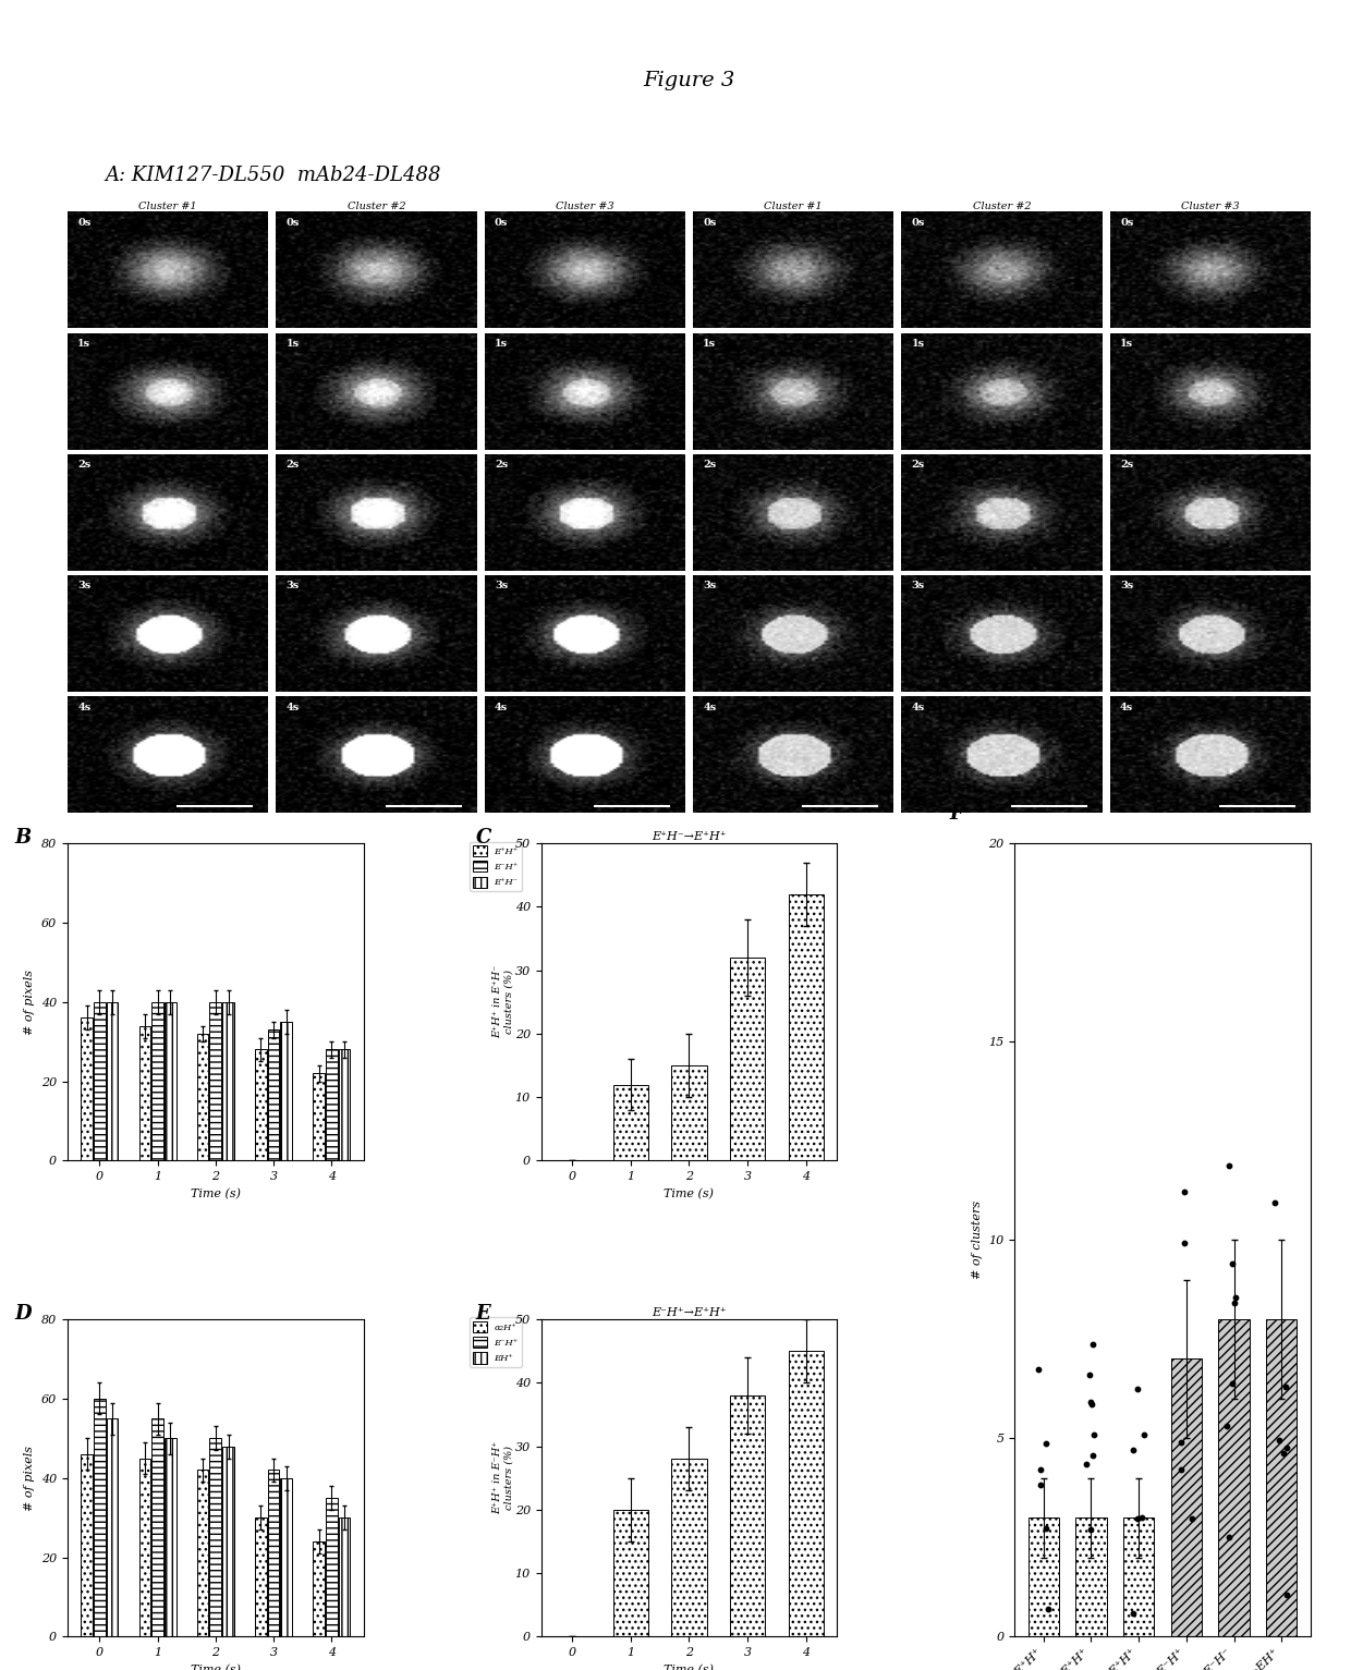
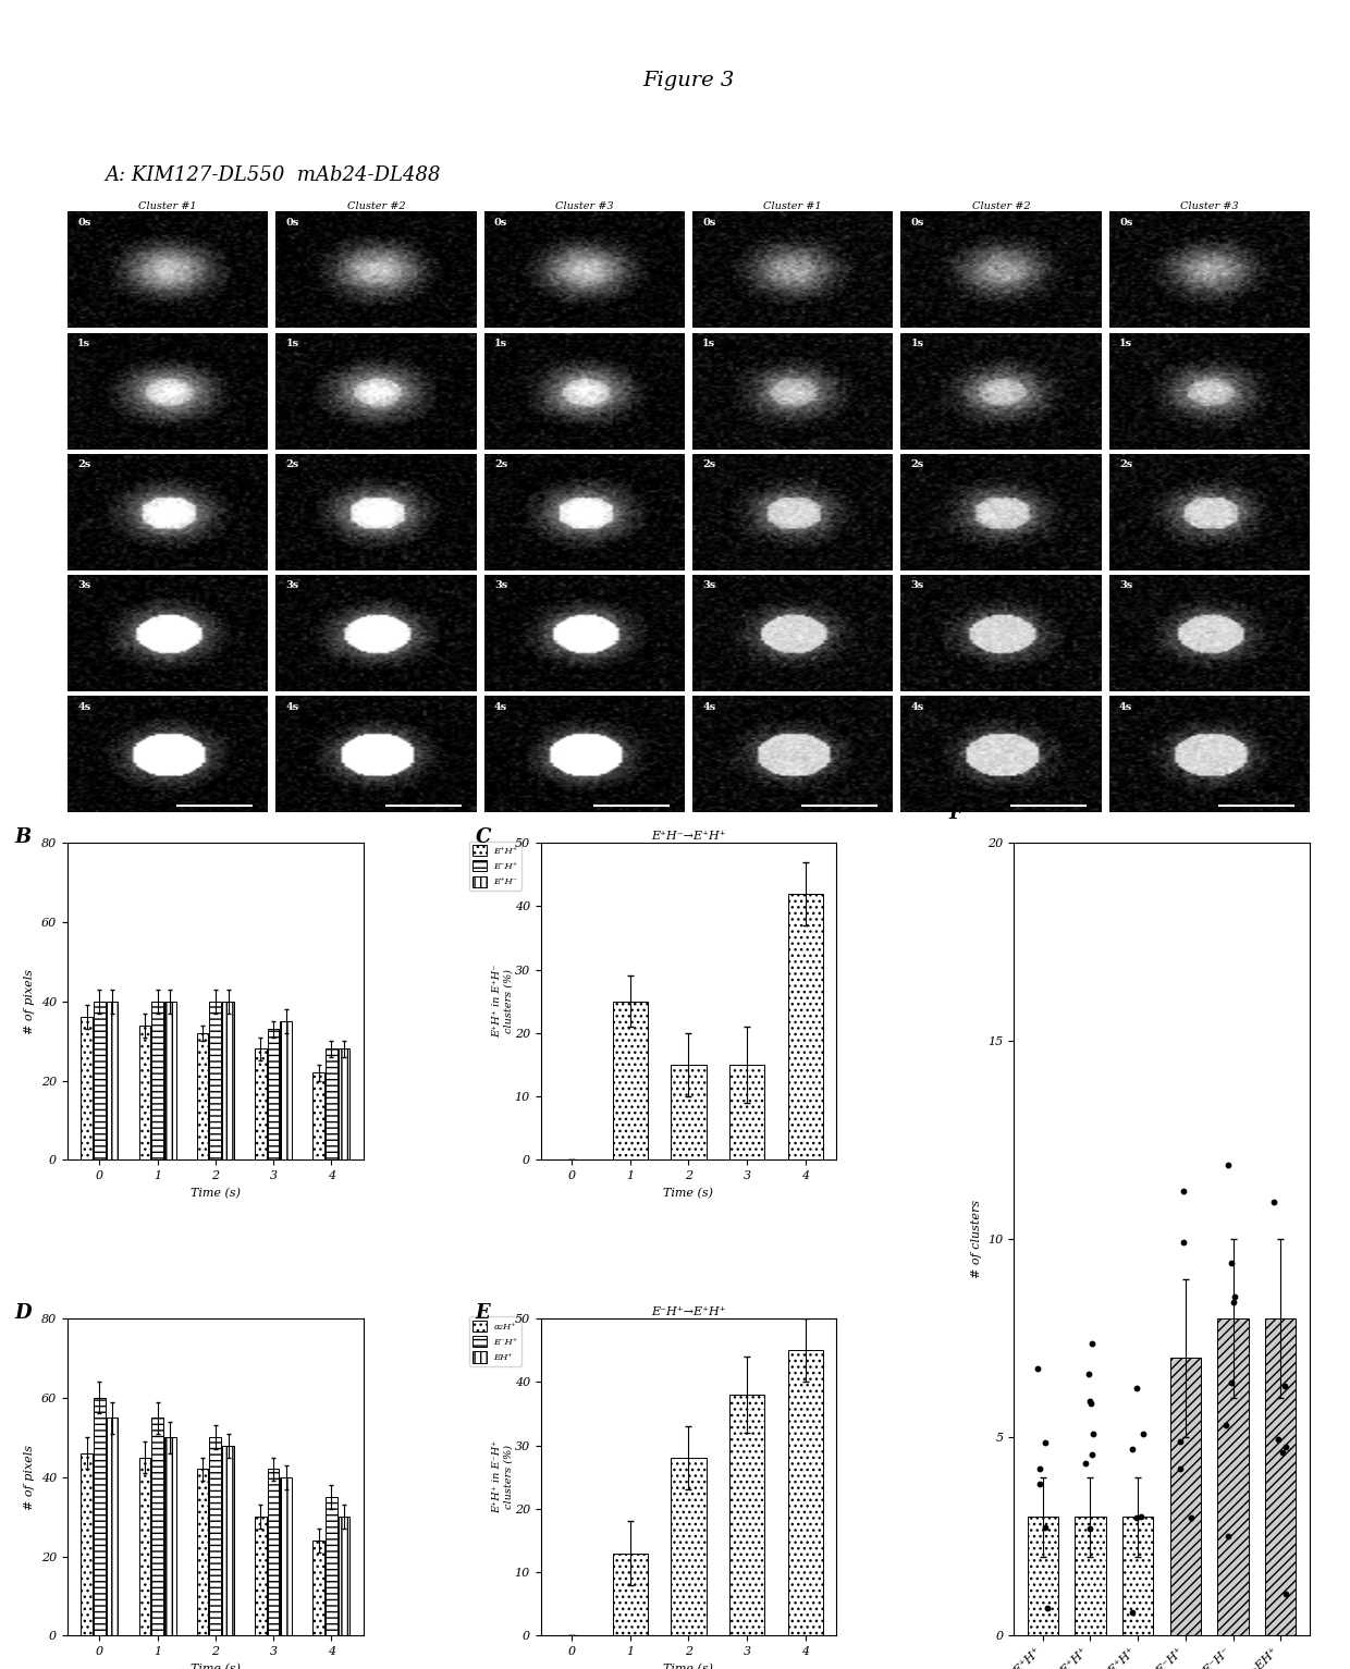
E⁺H⁻→E⁺H⁺/1: 12 -> 25
E⁺H⁻→E⁺H⁺/3: 32 -> 15
E⁻H⁺→E⁺H⁺/1: 20 -> 13
